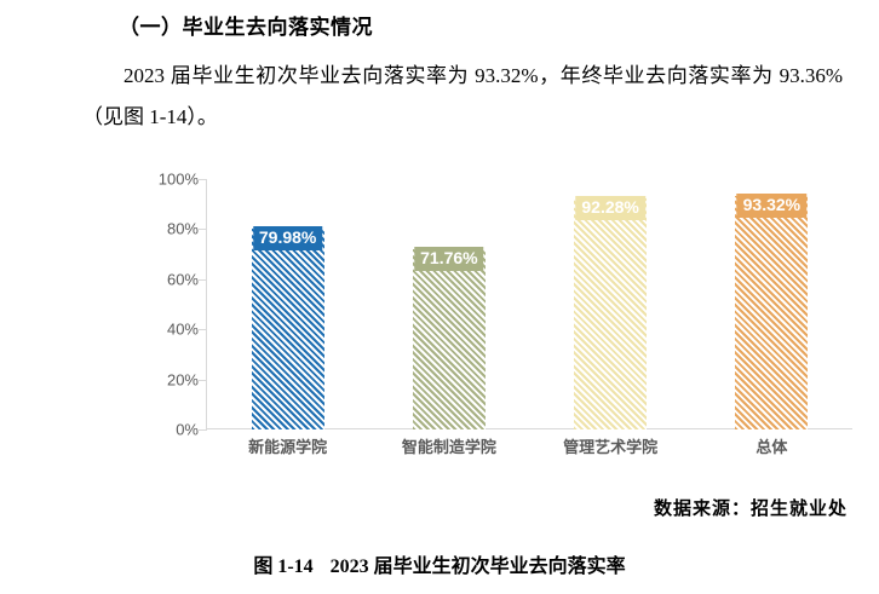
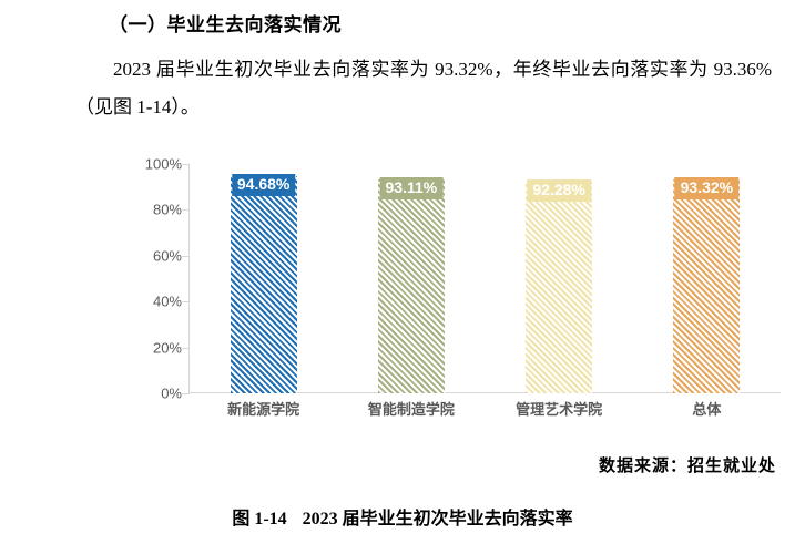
新能源学院: 79.98% -> 94.68%
智能制造学院: 71.76% -> 93.11%
